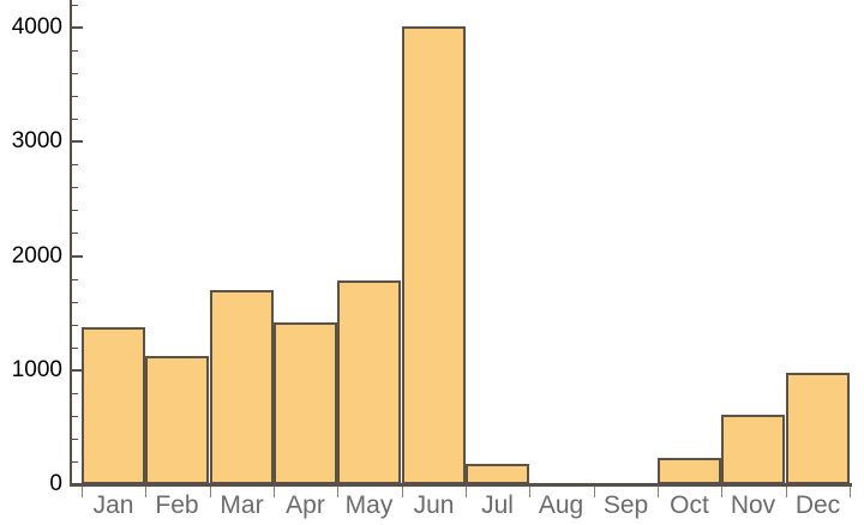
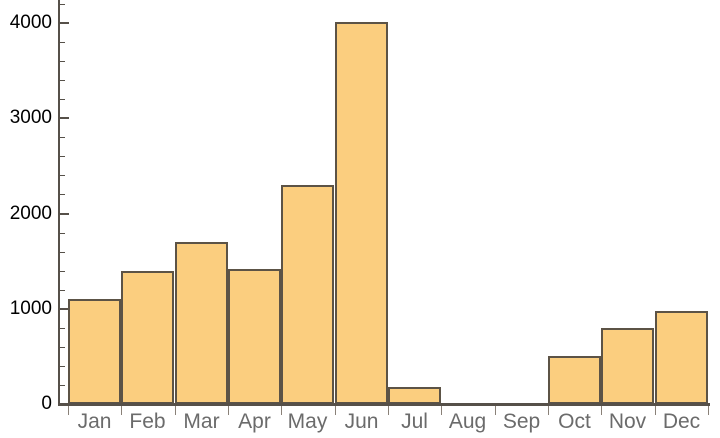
Jan: 1400 -> 1100
Feb: 1100 -> 1400
May: 1800 -> 2300
Oct: 200 -> 500
Nov: 600 -> 800
